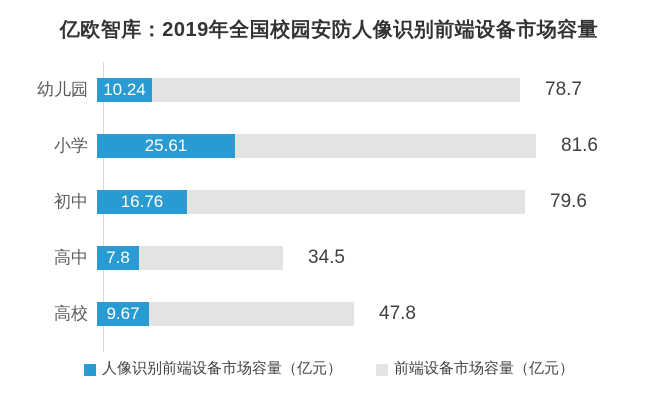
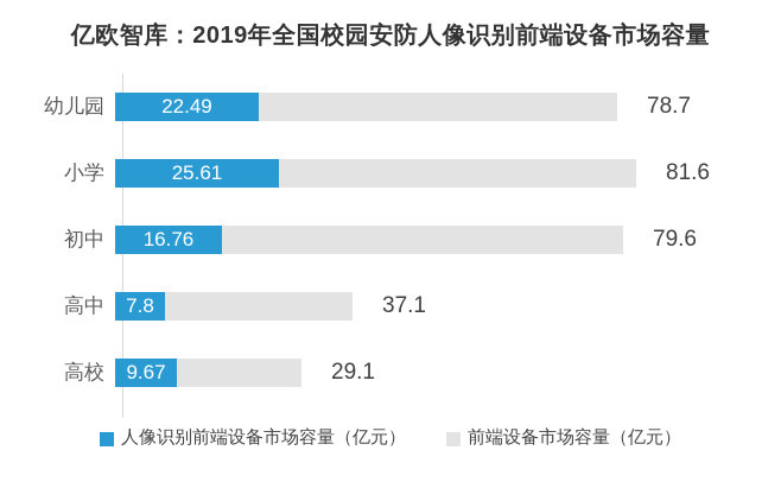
人像识别前端设备市场容量（亿元）/幼儿园: 10.24 -> 22.49
前端设备市场容量（亿元）/高中: 34.5 -> 37.1
前端设备市场容量（亿元）/高校: 47.8 -> 29.1
